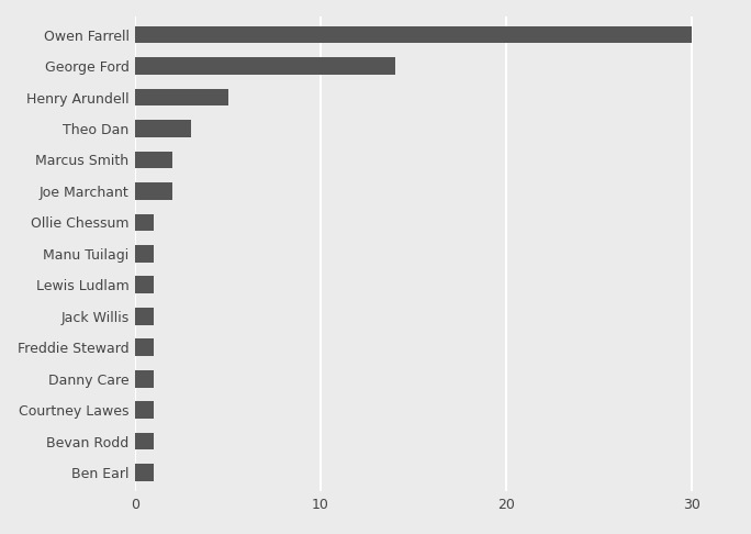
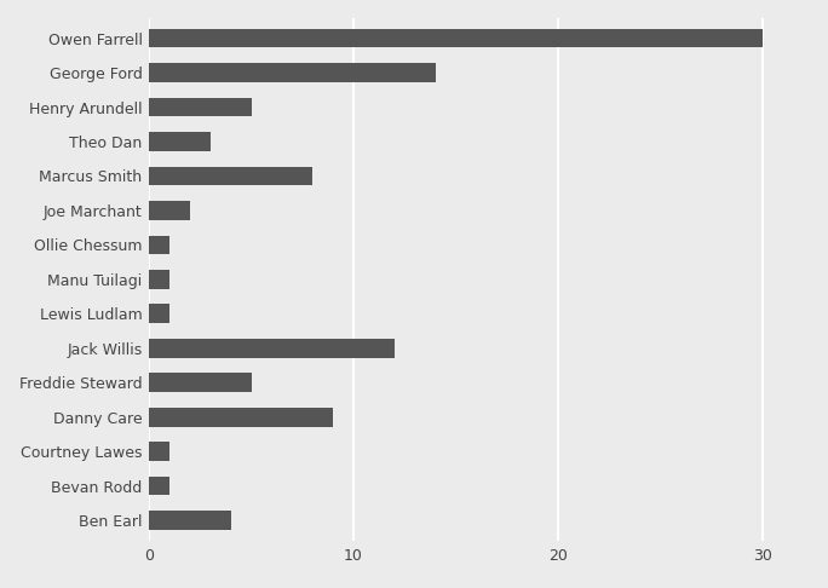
Marcus Smith: 2 -> 8
Jack Willis: 1 -> 12
Freddie Steward: 1 -> 5
Danny Care: 1 -> 9
Ben Earl: 1 -> 4
